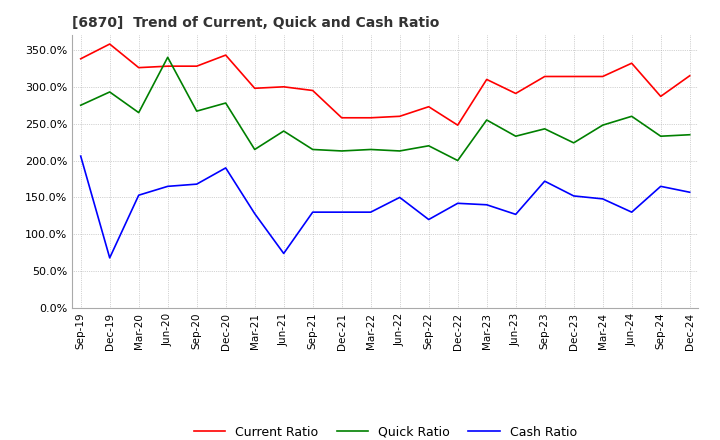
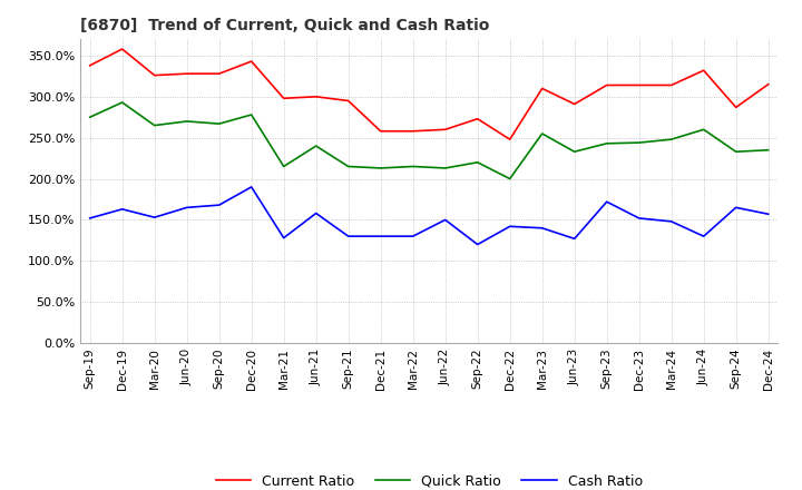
Cash Ratio/Sep-19: 206% -> 152%
Cash Ratio/Dec-19: 68% -> 163%
Quick Ratio/Jun-20: 340% -> 270%
Cash Ratio/Jun-21: 74% -> 158%
Quick Ratio/Dec-23: 224% -> 244%
